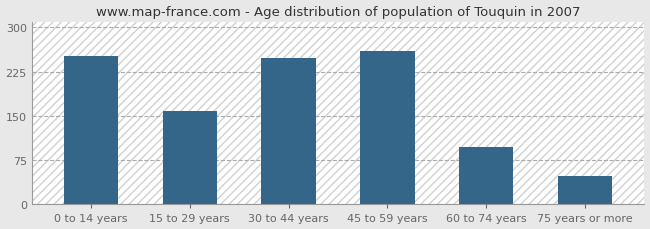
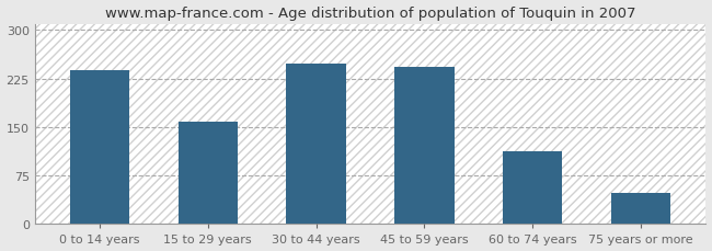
0 to 14 years: 252 -> 238
45 to 59 years: 260 -> 243
60 to 74 years: 98 -> 113
